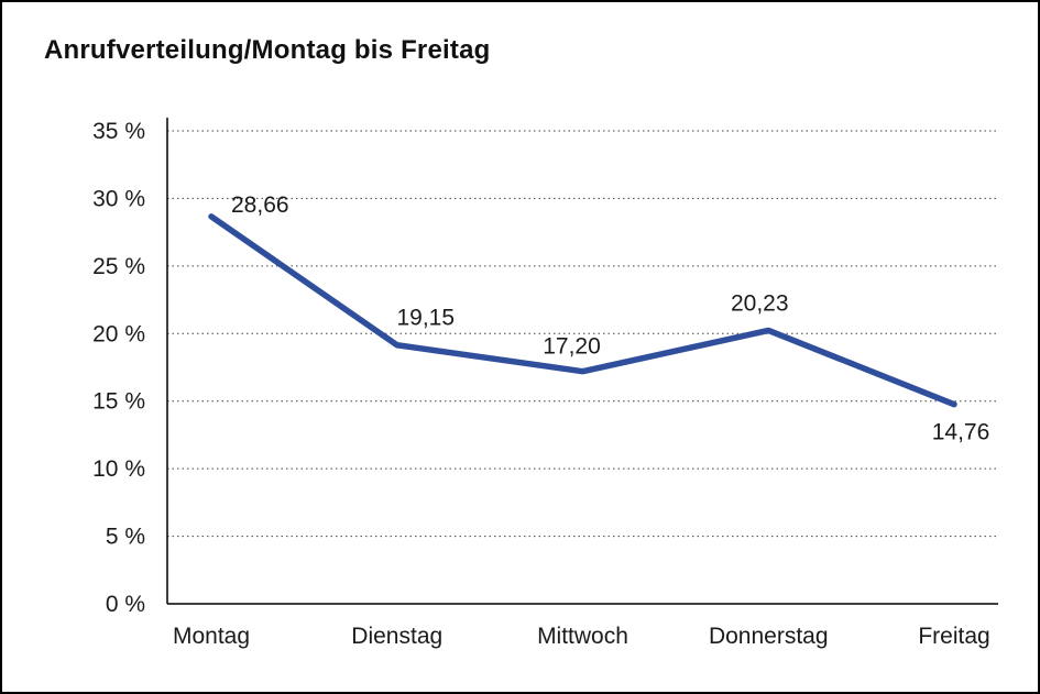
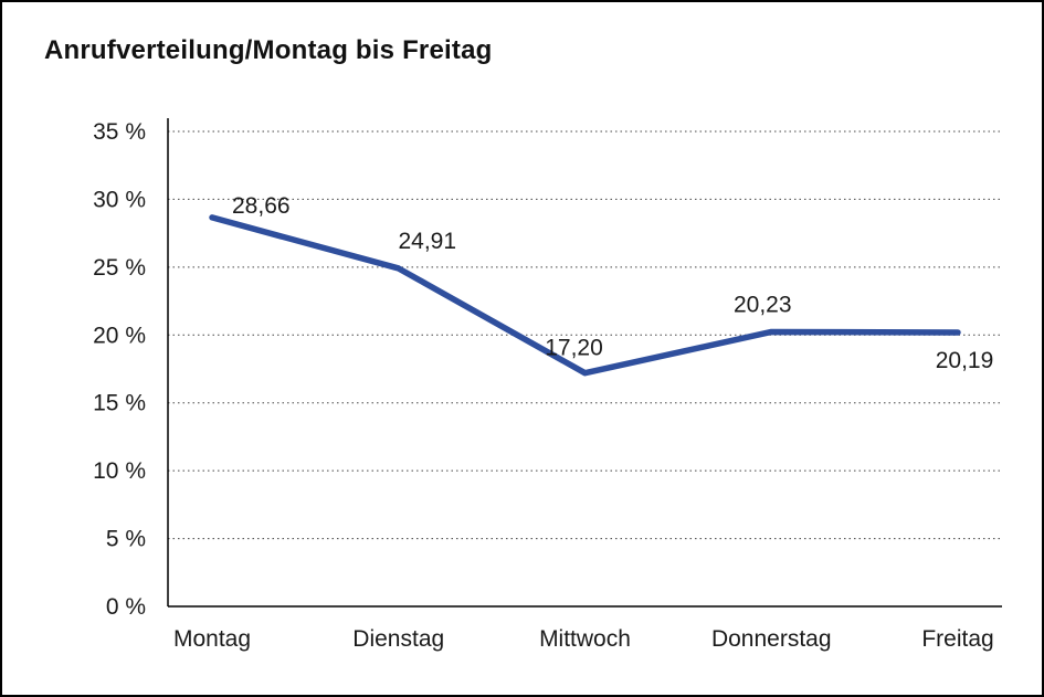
Dienstag: 19,15 -> 24,91
Freitag: 14,76 -> 20,19
